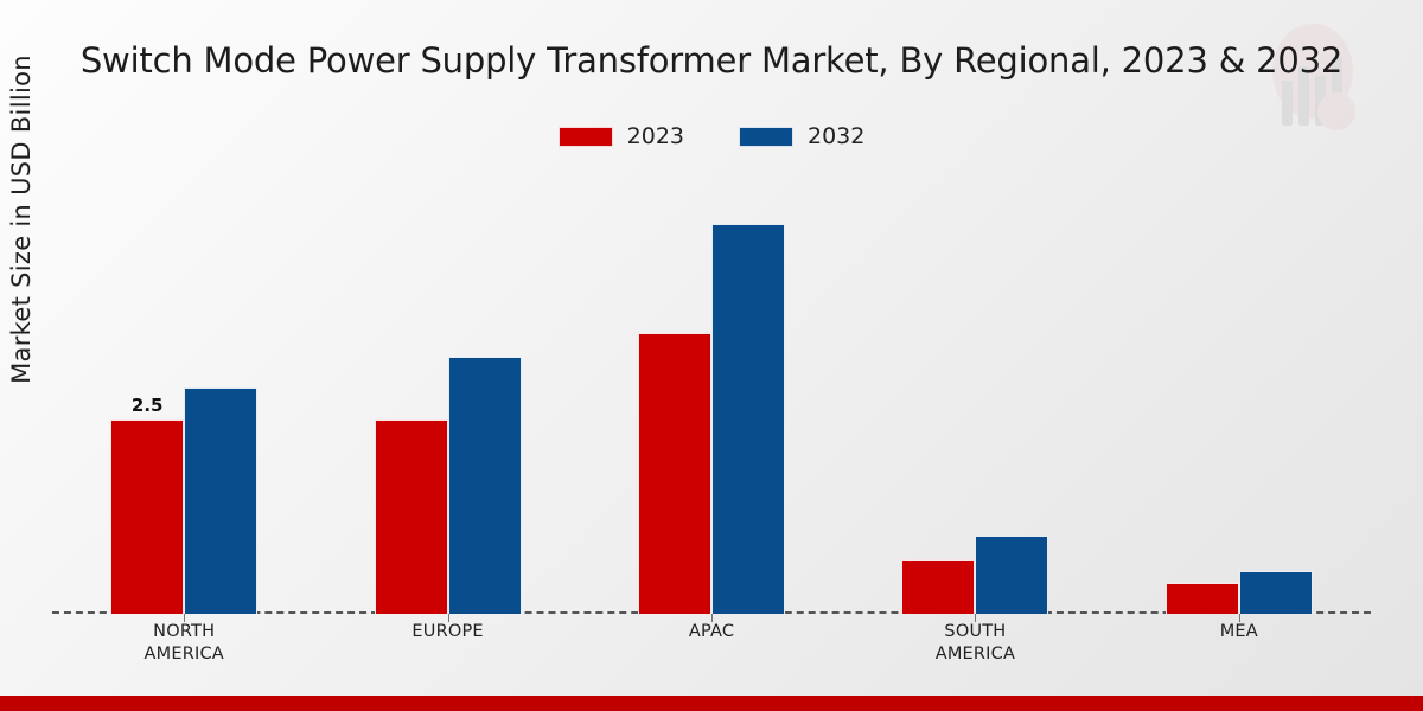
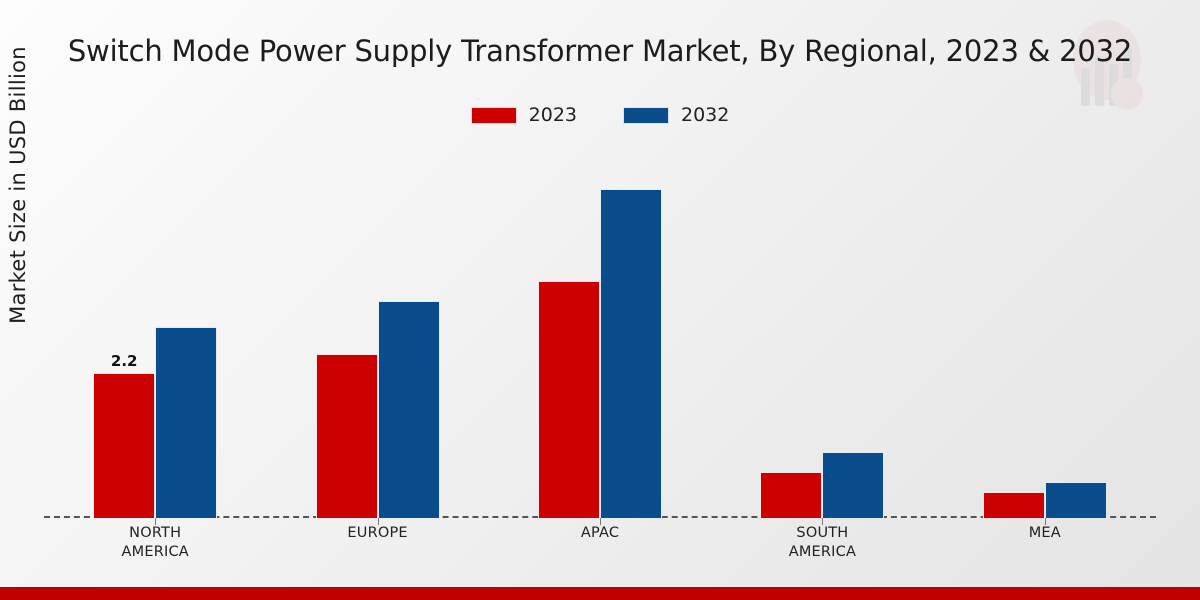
2023/NORTH AMERICA: 2.5 -> 2.2
